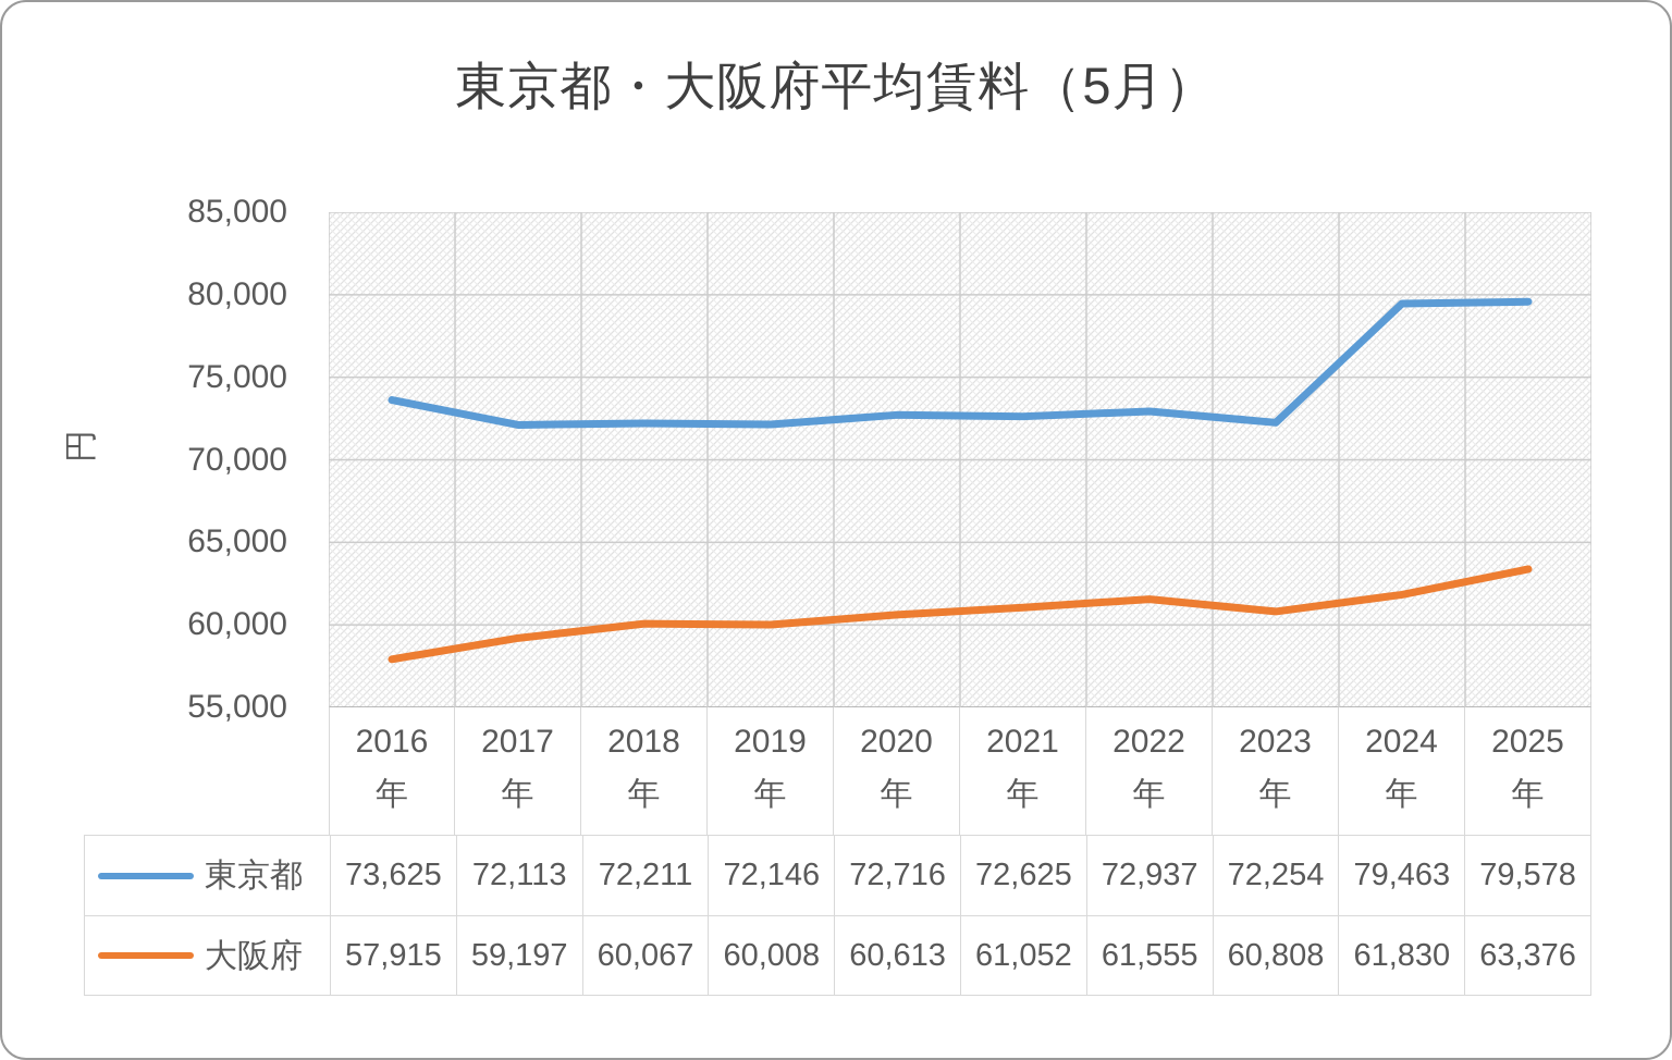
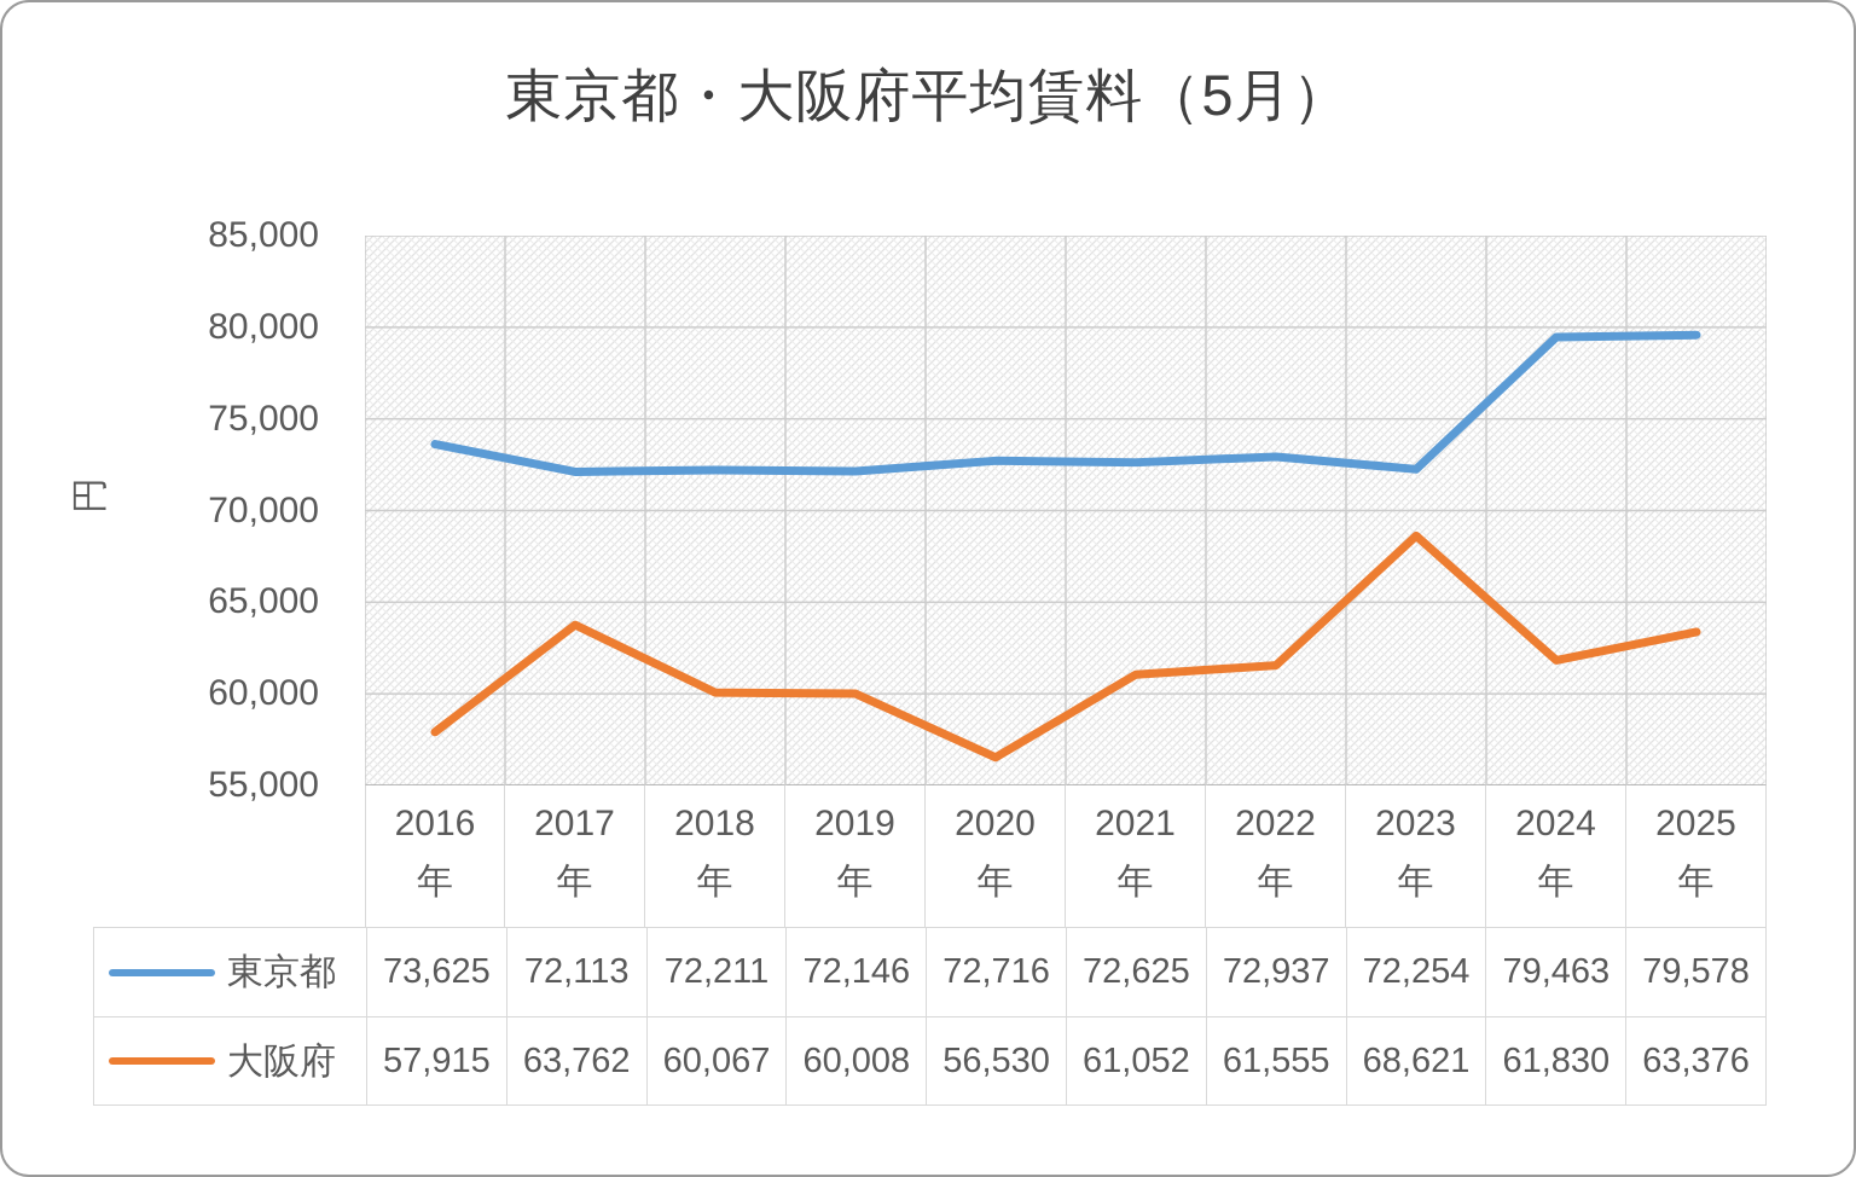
大阪府/2017: 59,197 -> 63,762
大阪府/2020: 60,613 -> 56,530
大阪府/2023: 60,808 -> 68,621
